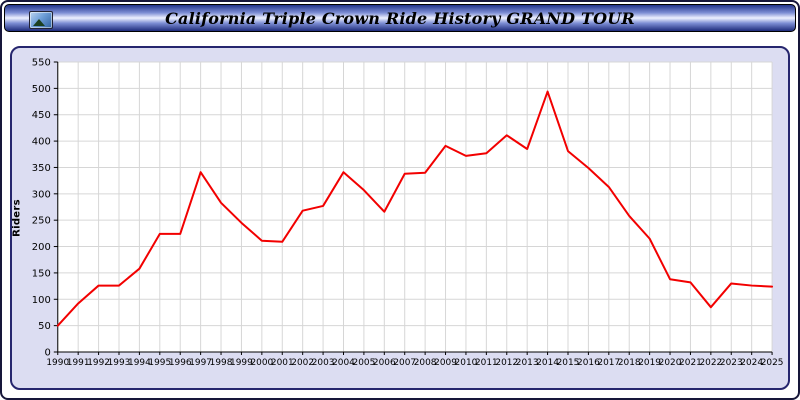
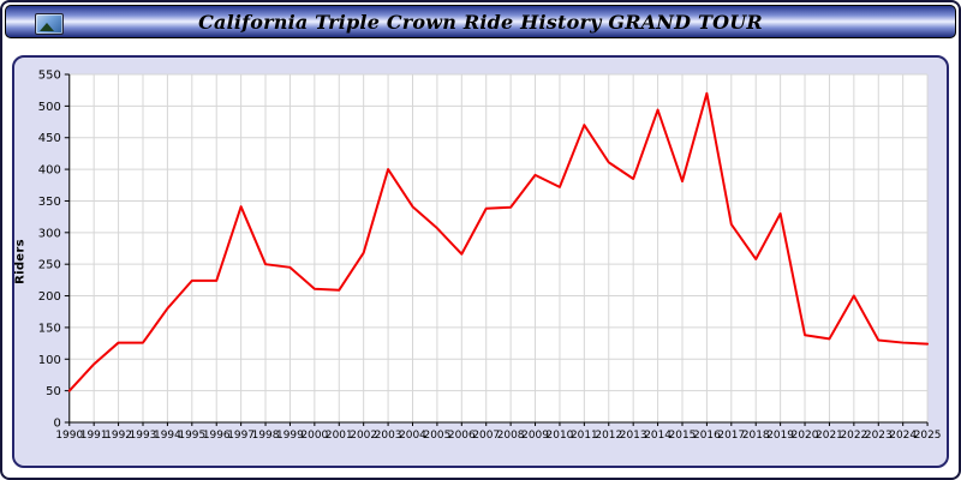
1994: 160 -> 180
1998: 280 -> 250
2003: 280 -> 400
2011: 380 -> 470
2016: 350 -> 520
2019: 220 -> 330
2022: 80 -> 200
